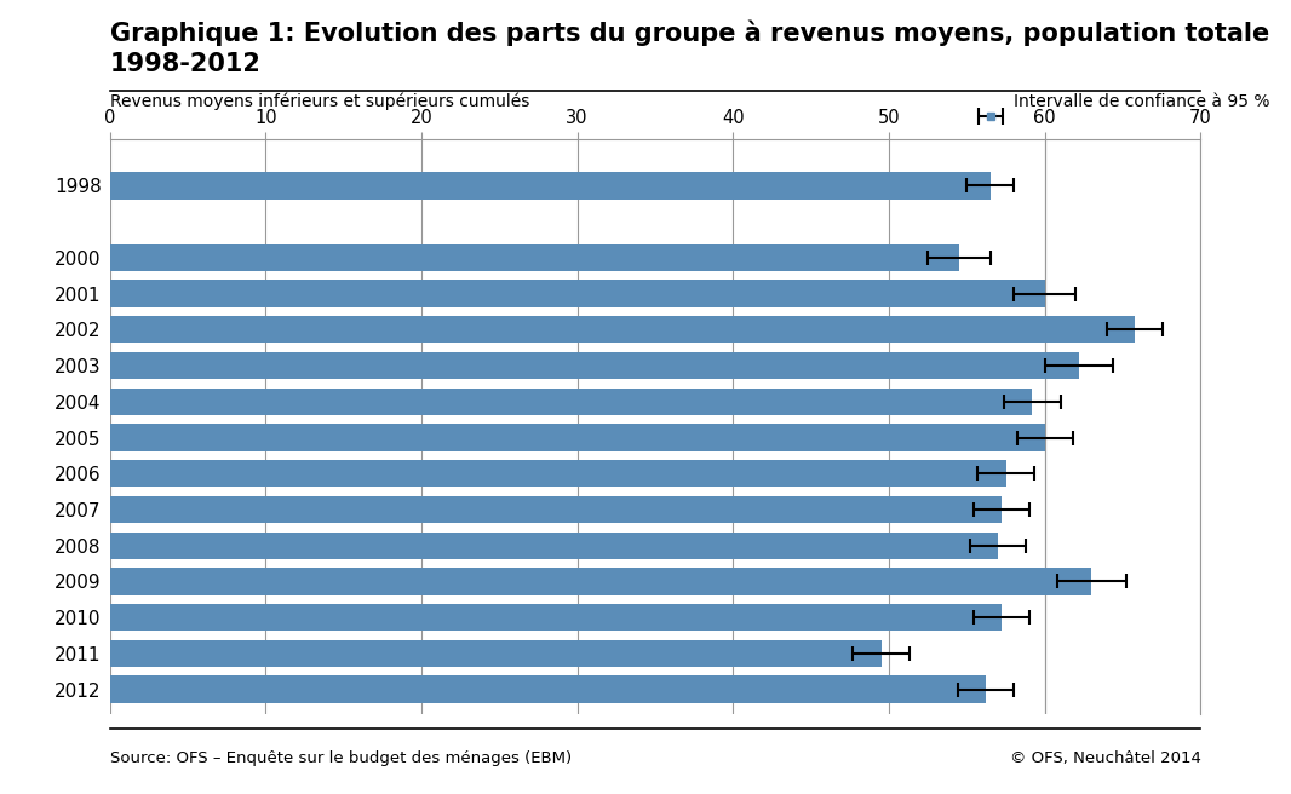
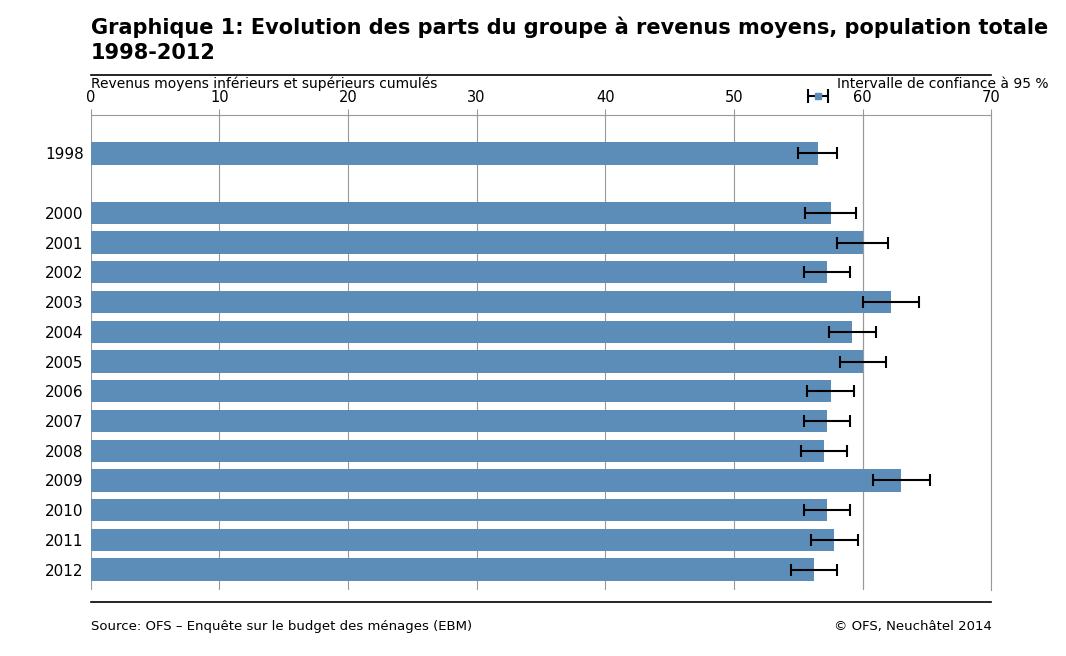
2000: 54.5 -> 57.5
2002: 65.8 -> 57.2
2011: 49.5 -> 57.8
